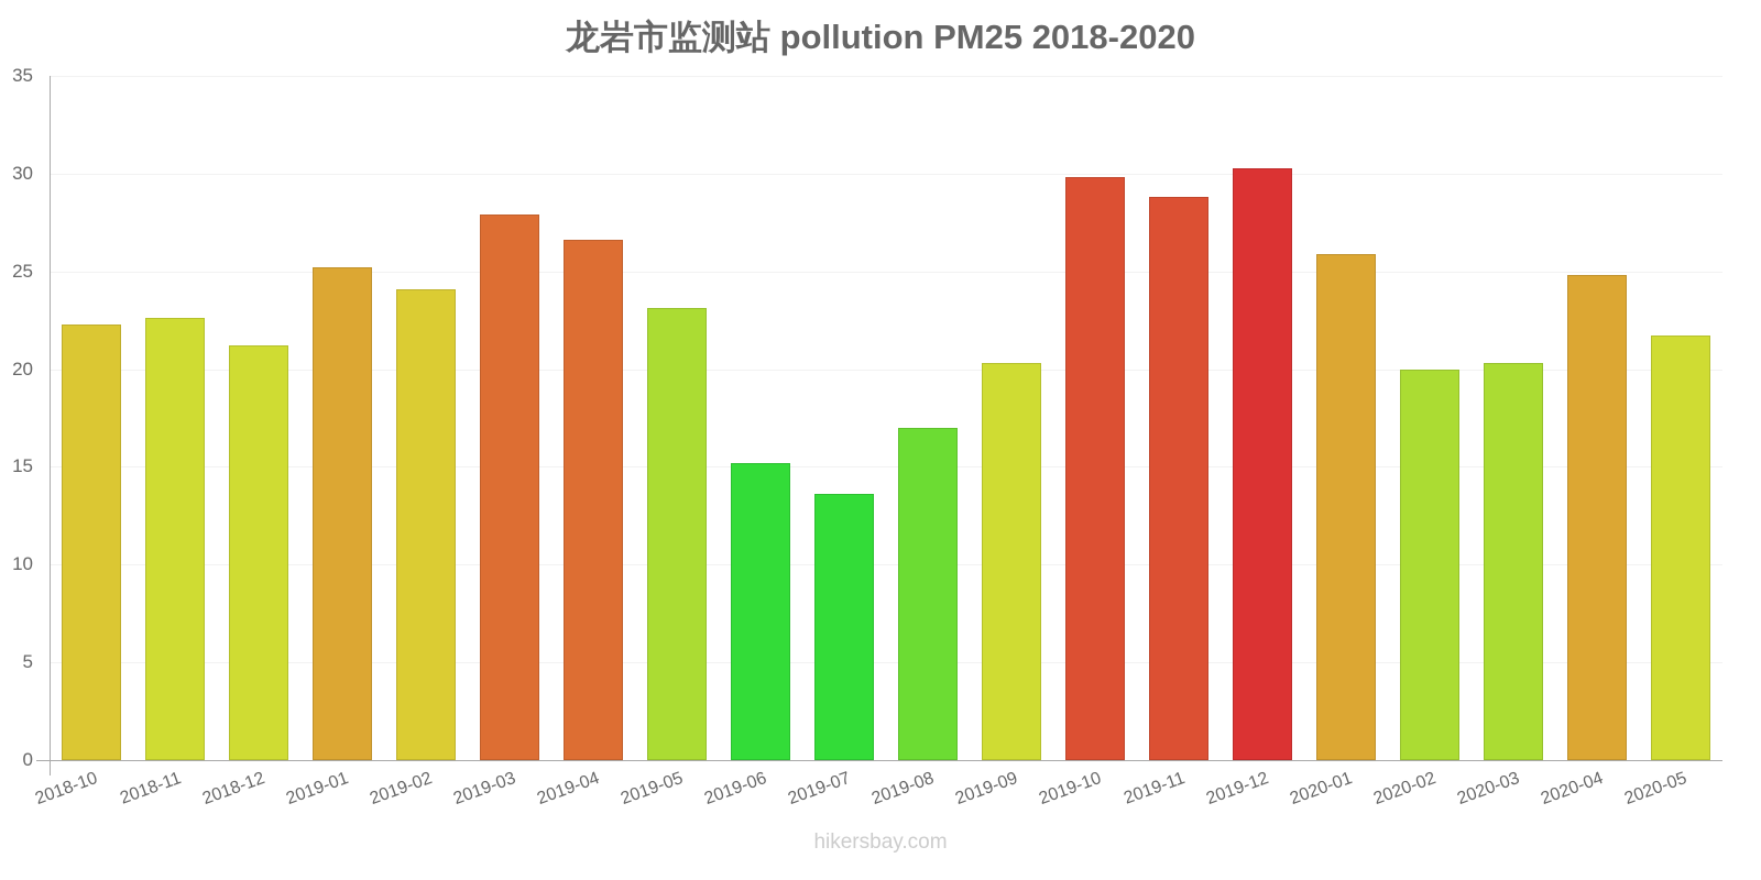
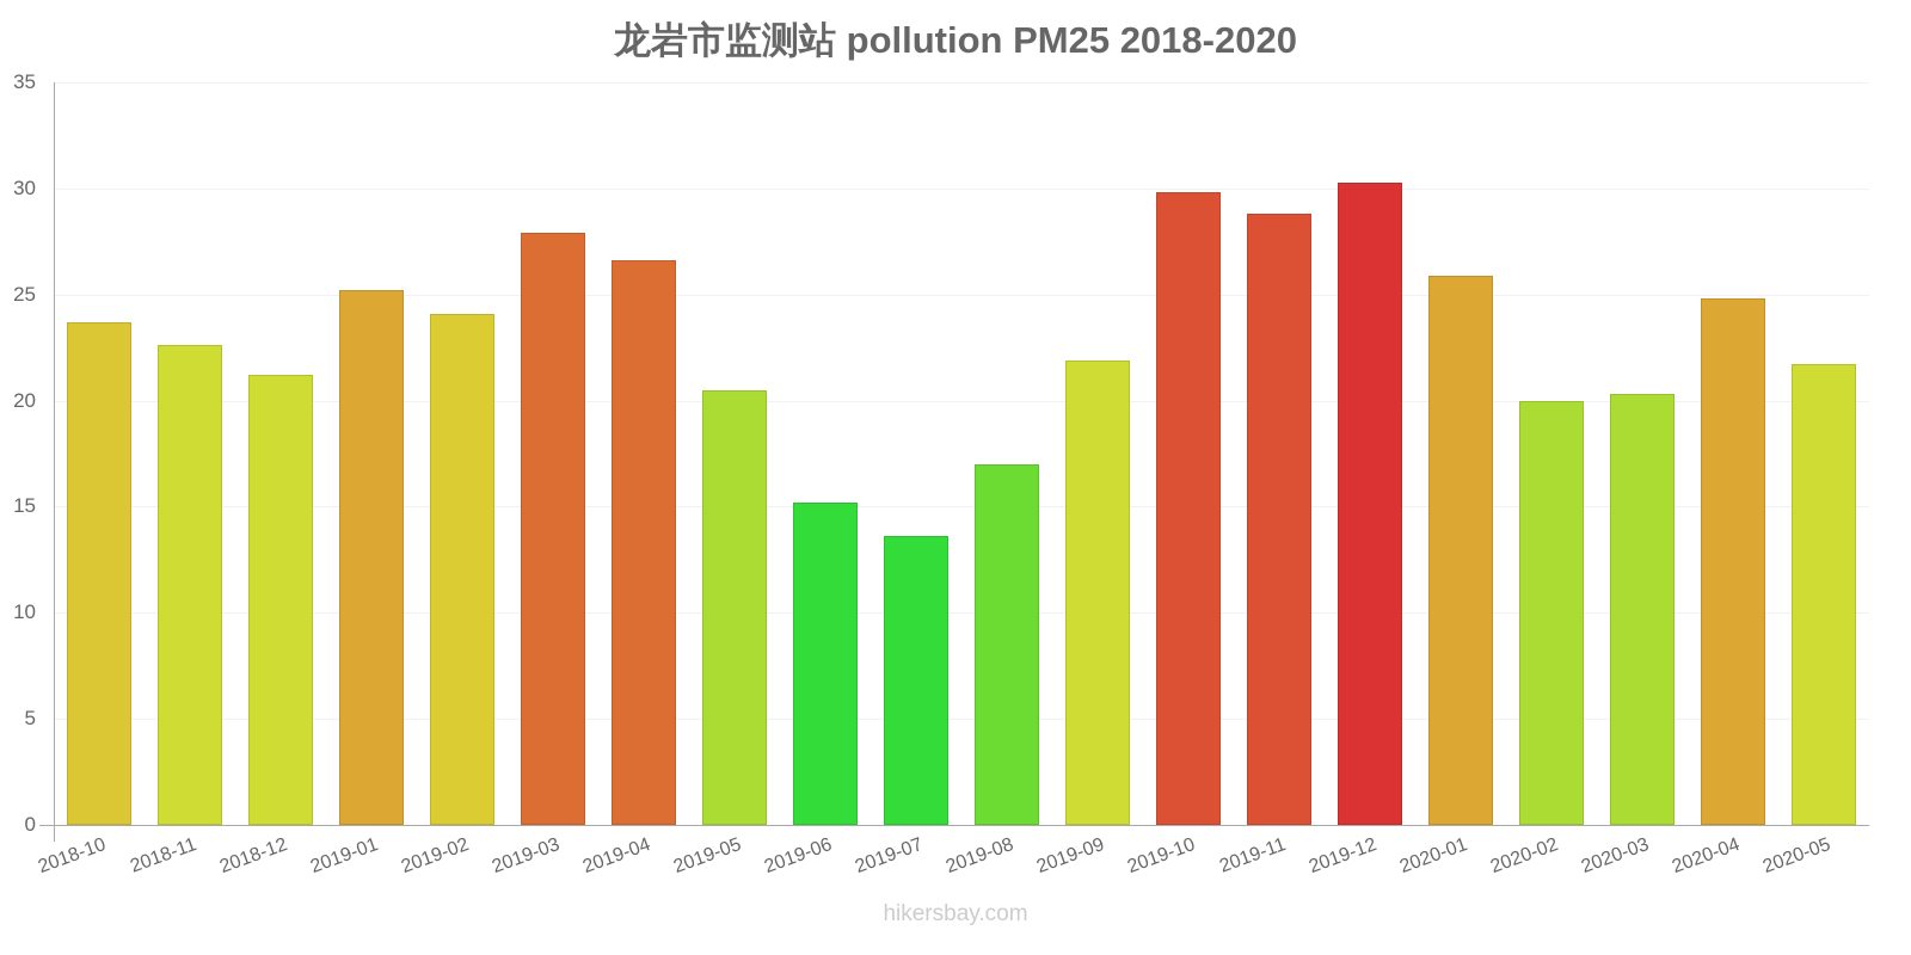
2018-10: 22.3 -> 23.7
2019-05: 23.1 -> 20.5
2019-09: 20.3 -> 21.9
